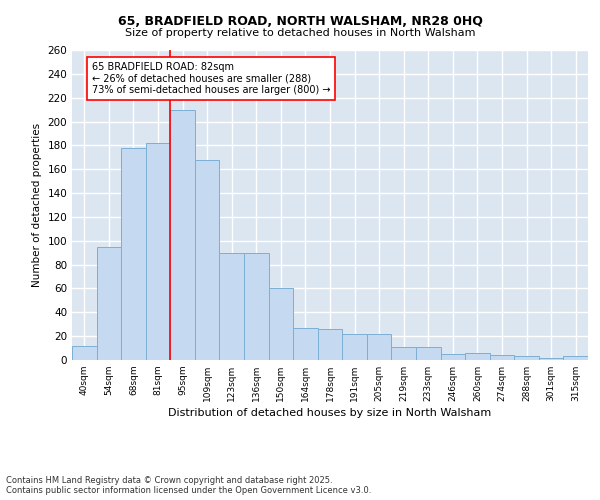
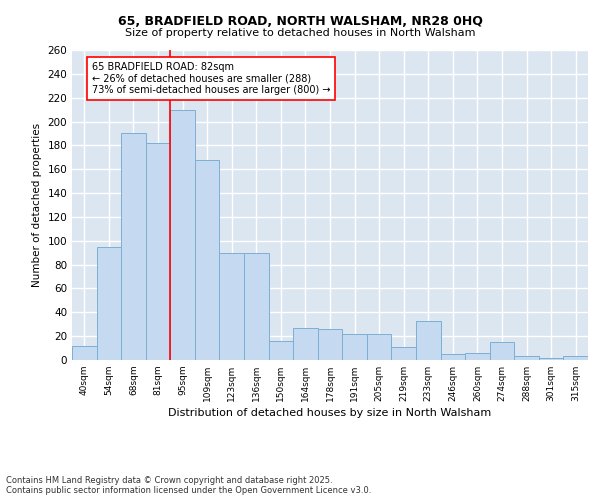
68sqm: 178 -> 190
150sqm: 60 -> 16
233sqm: 11 -> 33
274sqm: 4 -> 15
